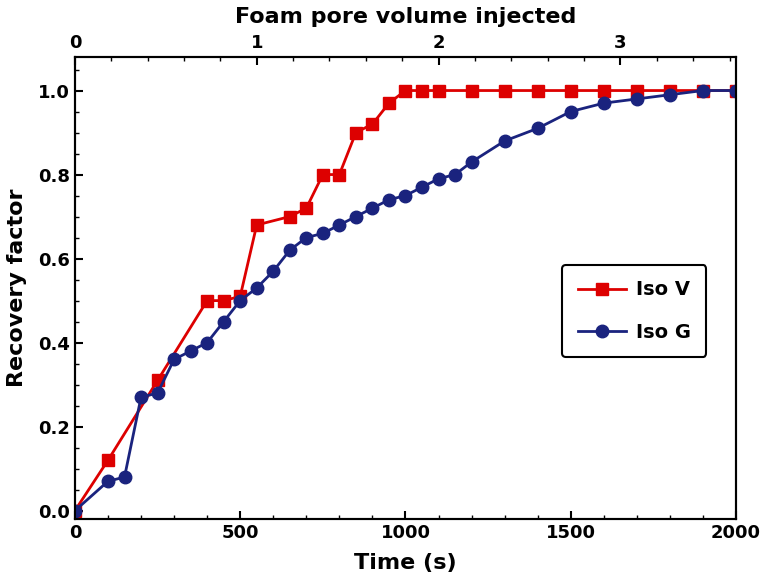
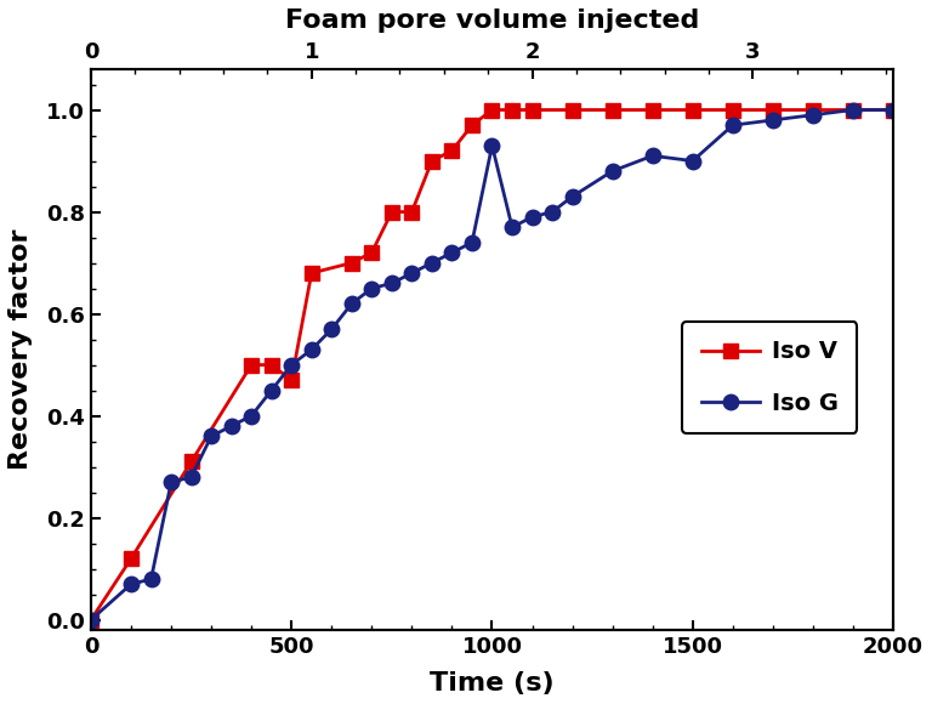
Iso V/500: 0.51 -> 0.47
Iso G/1000: 0.75 -> 0.93
Iso G/1500: 0.95 -> 0.90
